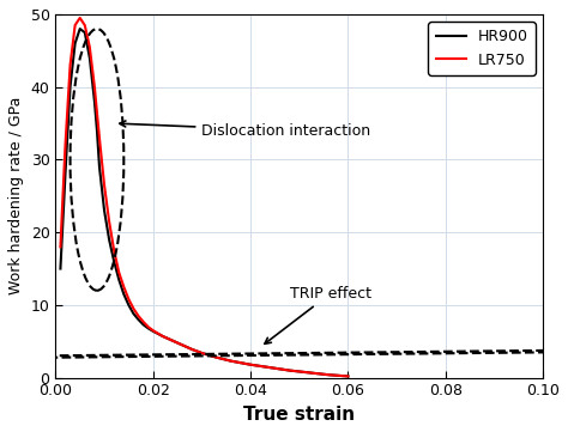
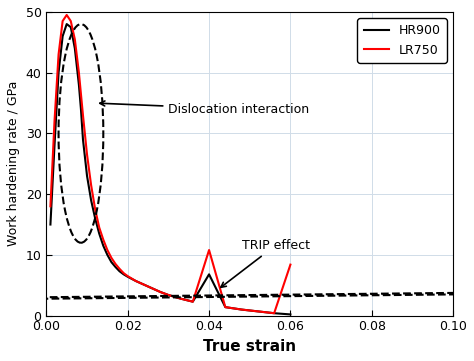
HR900/0.04: 1.8 -> 6.8
LR750/0.04: 1.8 -> 10.8
LR750/0.06: 0.2 -> 8.4
